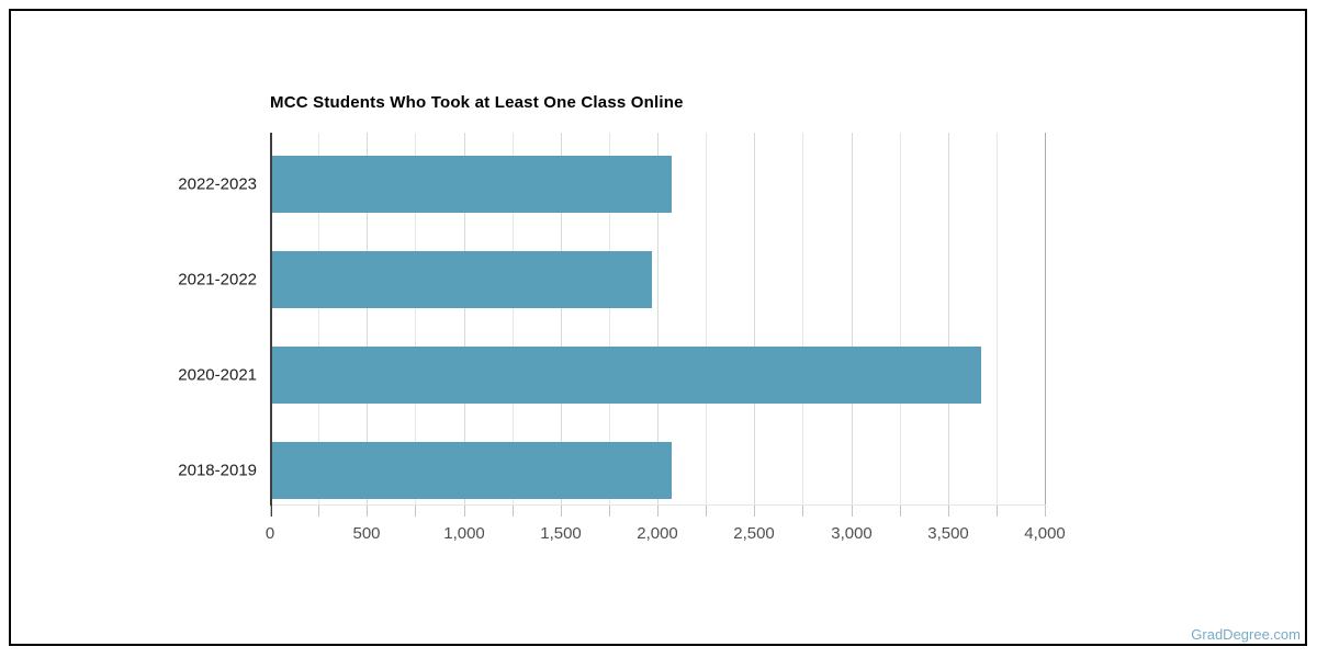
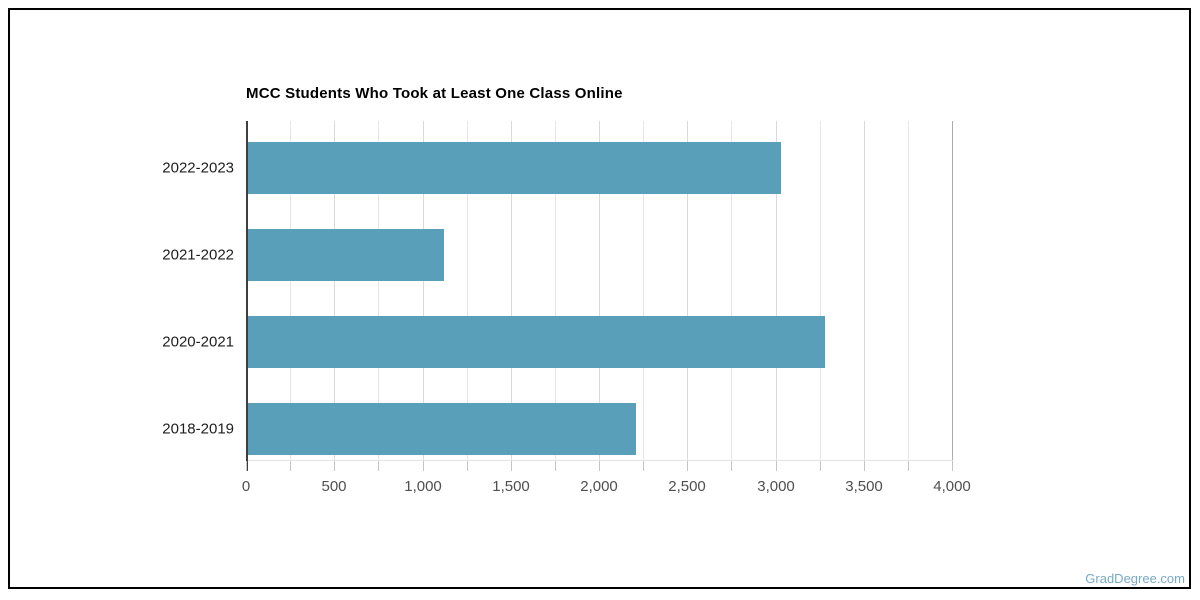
2022-2023: 2060 -> 3020
2021-2022: 1960 -> 1110
2020-2021: 3660 -> 3270
2018-2019: 2060 -> 2200
